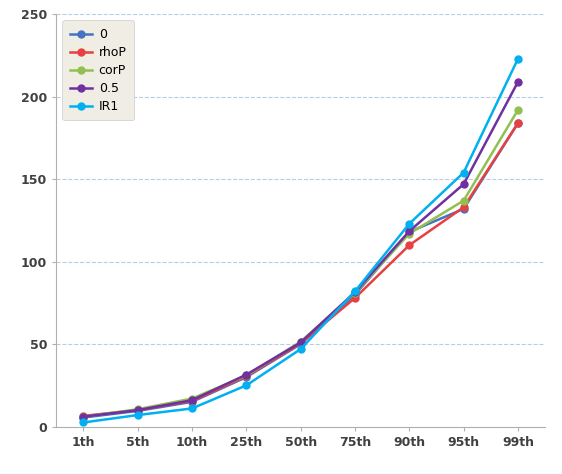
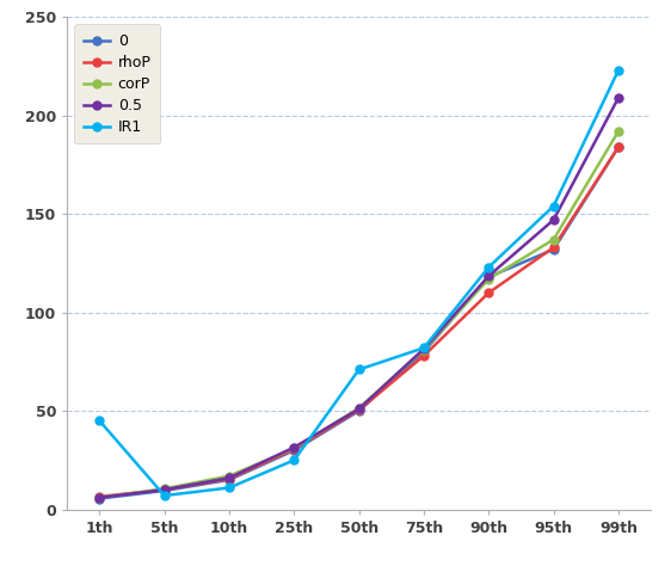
IR1/1th: 2 -> 45
IR1/50th: 47 -> 71
